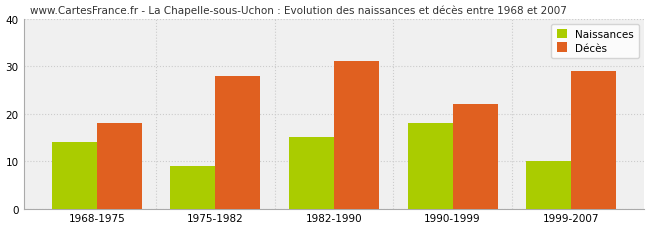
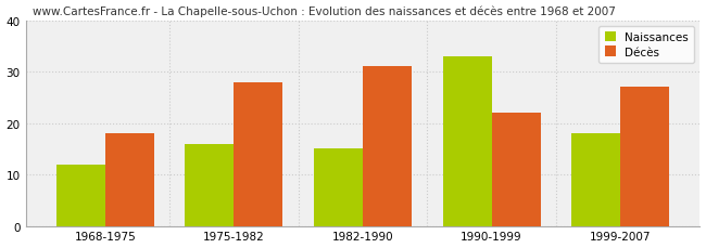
Naissances/1968-1975: 14 -> 12
Naissances/1975-1982: 9 -> 16
Naissances/1990-1999: 18 -> 33
Naissances/1999-2007: 10 -> 18
Décès/1999-2007: 29 -> 27
